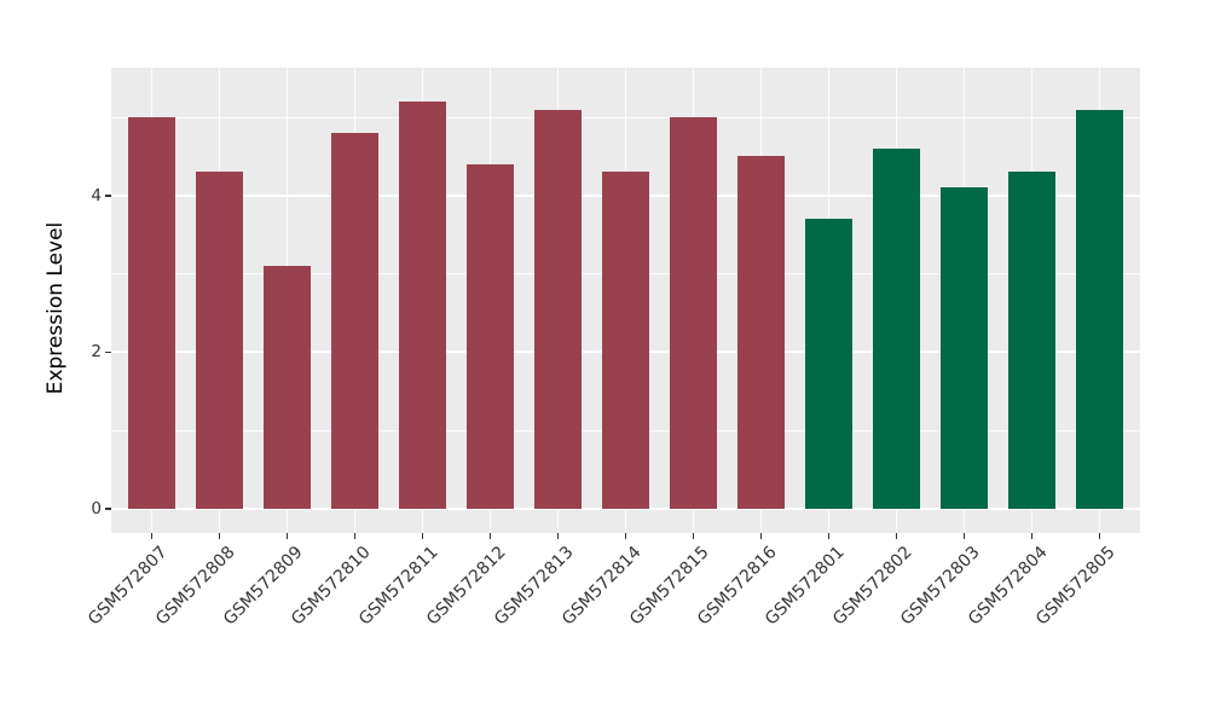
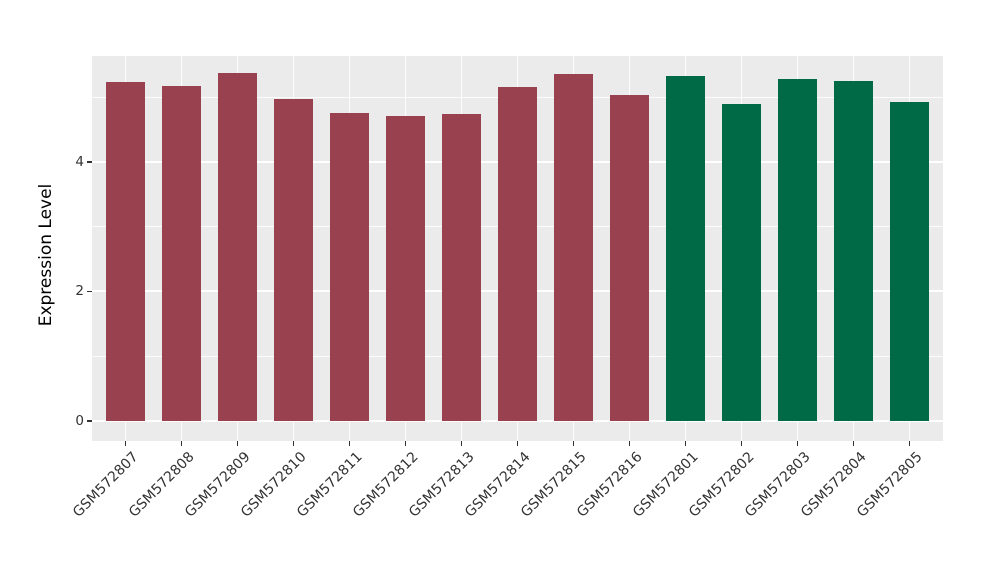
GSM572807: 5.0 -> 5.2
GSM572808: 4.3 -> 5.2
GSM572809: 3.1 -> 5.4
GSM572810: 4.8 -> 5.0
GSM572811: 5.2 -> 4.8
GSM572812: 4.4 -> 4.7
GSM572813: 5.1 -> 4.7
GSM572814: 4.3 -> 5.2
GSM572815: 5.0 -> 5.4
GSM572816: 4.5 -> 5.0
GSM572801: 3.7 -> 5.3
GSM572802: 4.6 -> 4.9
GSM572803: 4.1 -> 5.3
GSM572804: 4.3 -> 5.2
GSM572805: 5.1 -> 4.9
